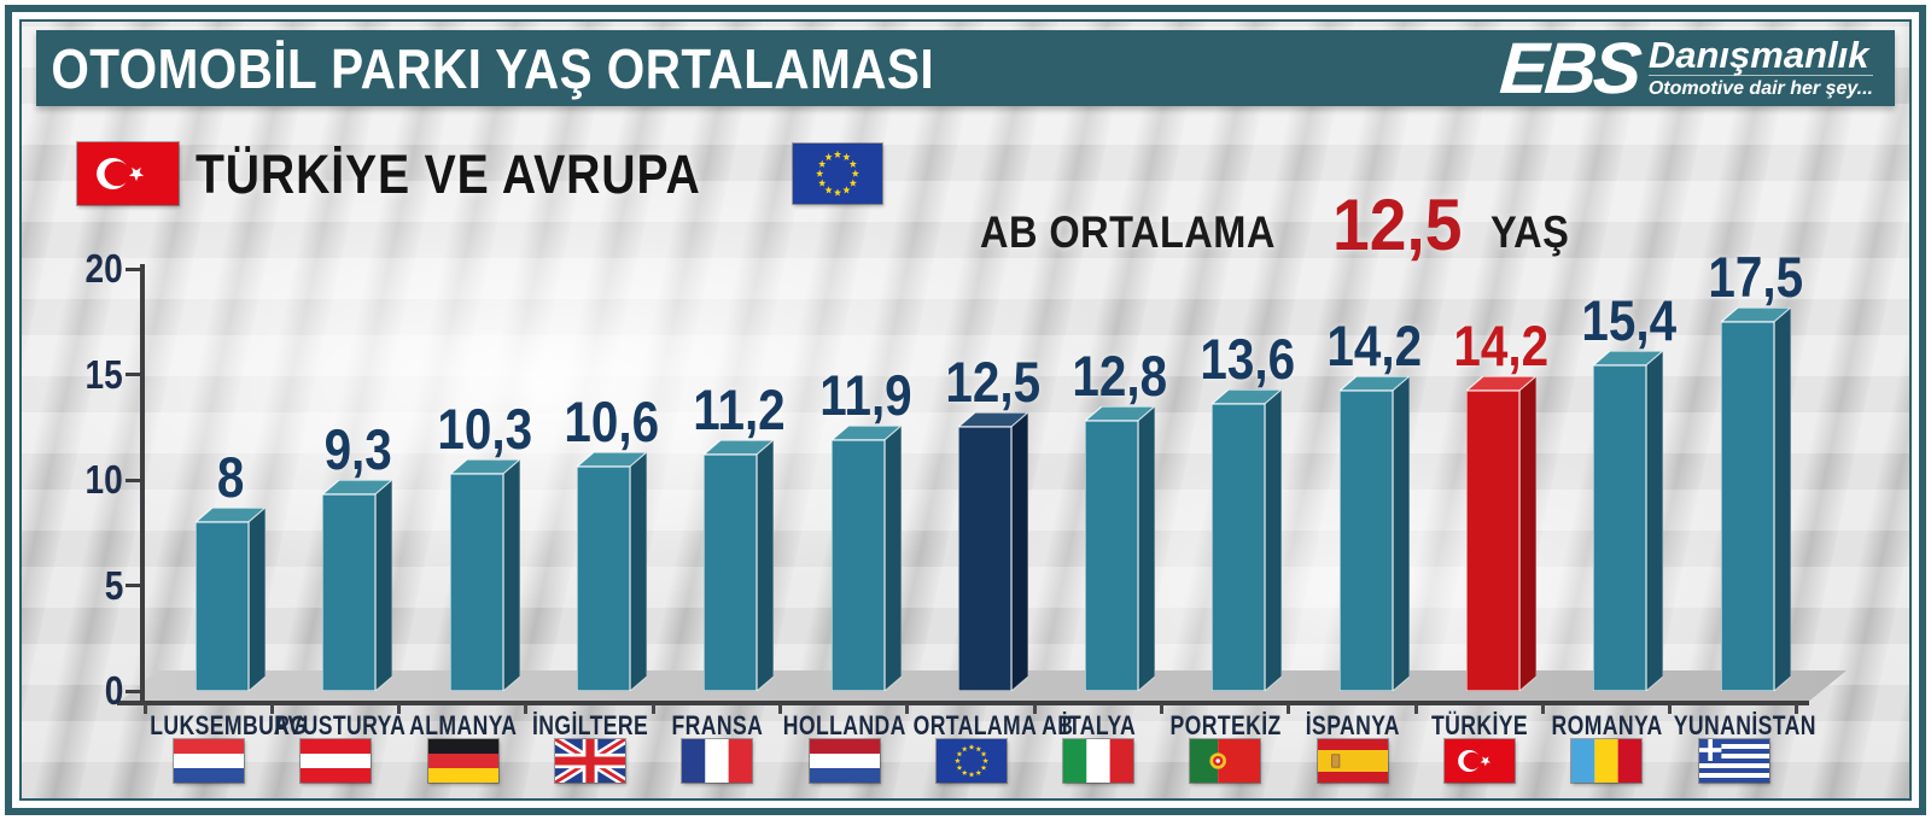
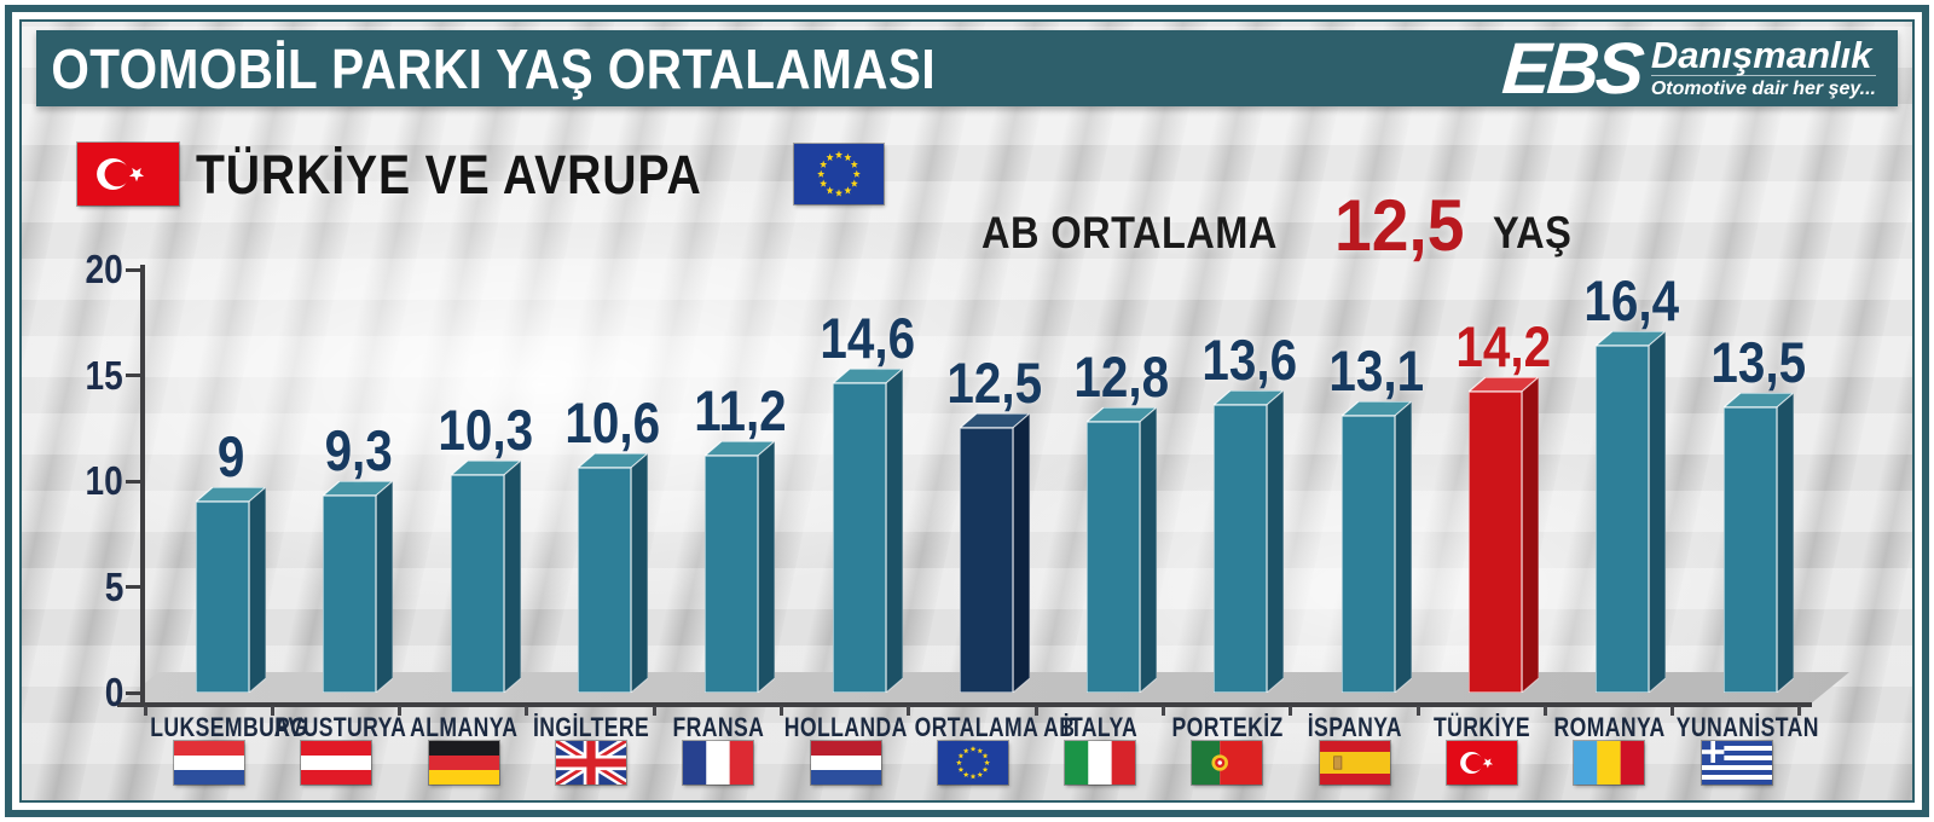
LUKSEMBURG: 8 -> 9
HOLLANDA: 11,9 -> 14,6
İSPANYA: 14,2 -> 13,1
ROMANYA: 15,4 -> 16,4
YUNANİSTAN: 17,5 -> 13,5
